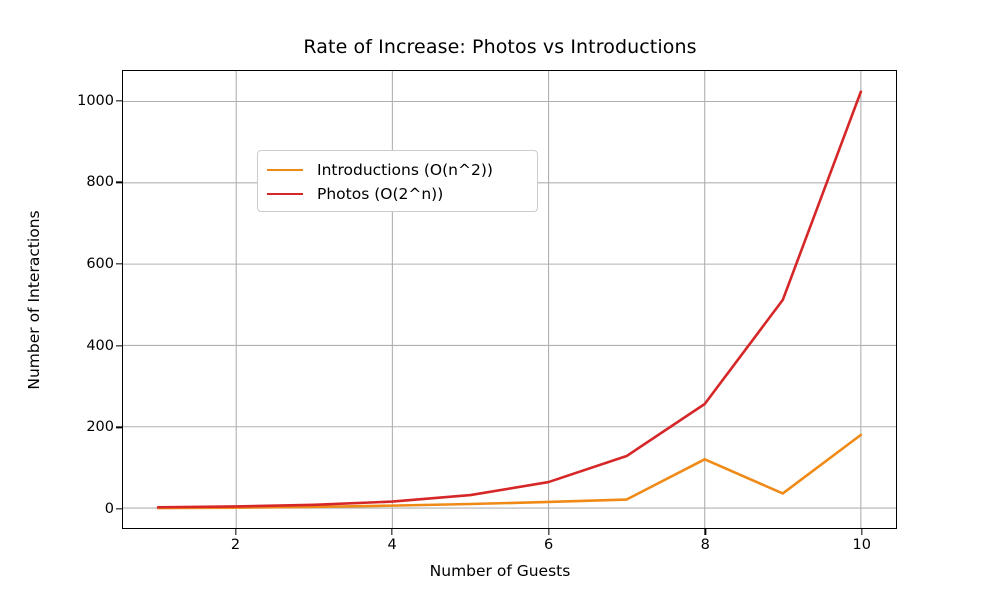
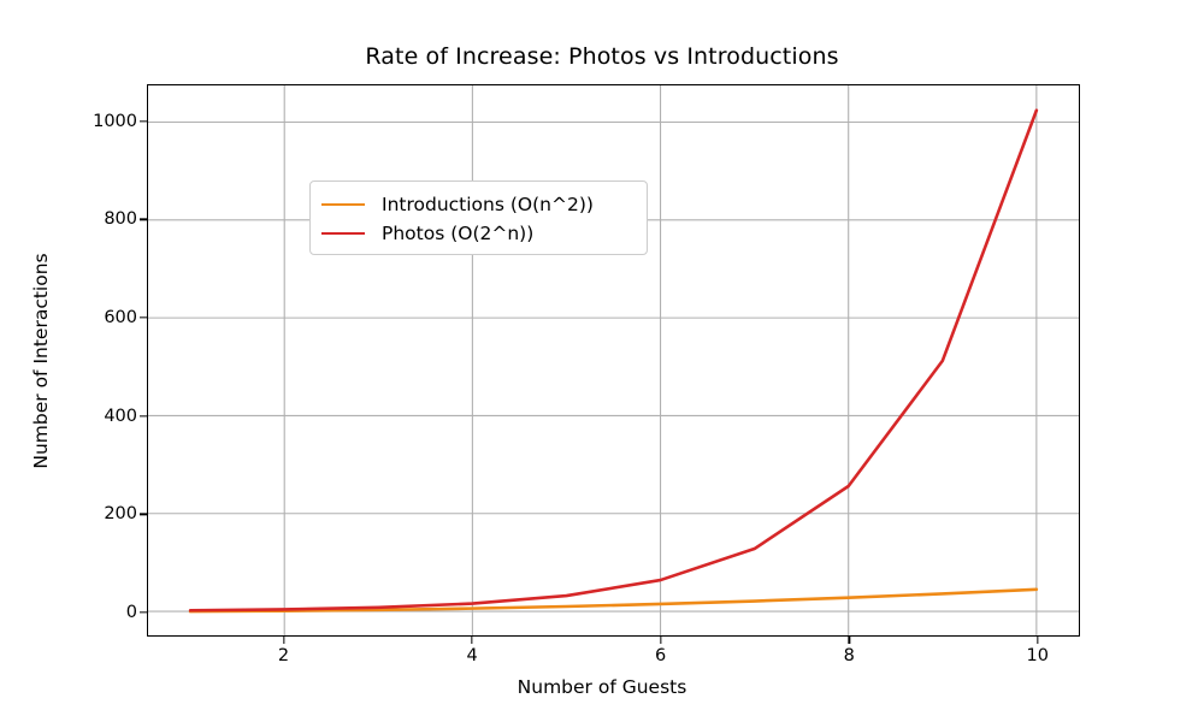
Introductions (O(n^2))/8: 120 -> 30
Introductions (O(n^2))/10: 180 -> 40
